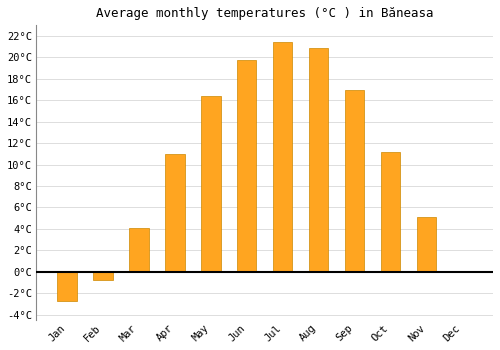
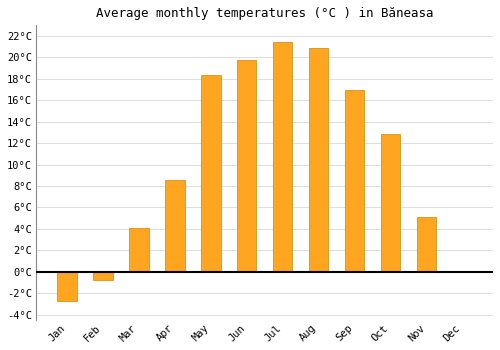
Apr: 11.0°C -> 8.6°C
May: 16.4°C -> 18.4°C
Oct: 11.2°C -> 12.9°C
